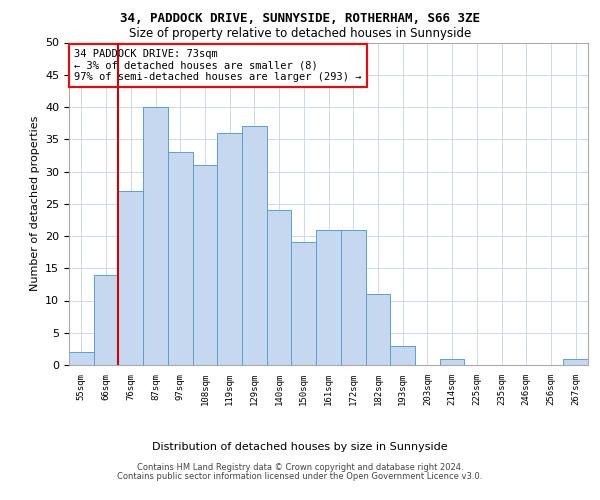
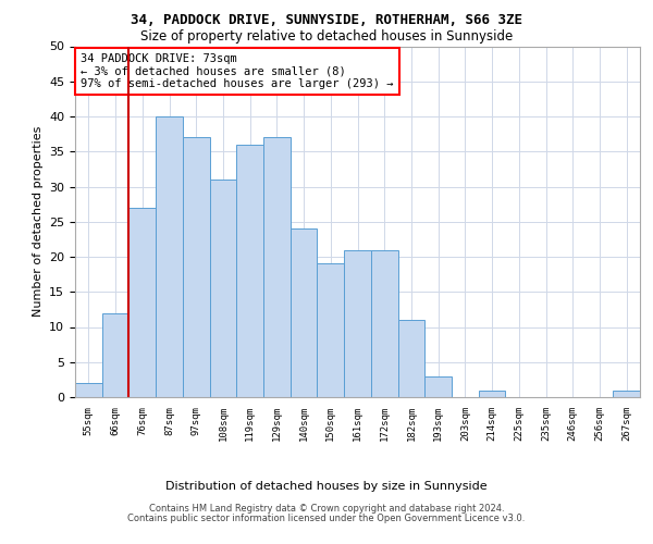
66sqm: 14 -> 12
97sqm: 33 -> 37
